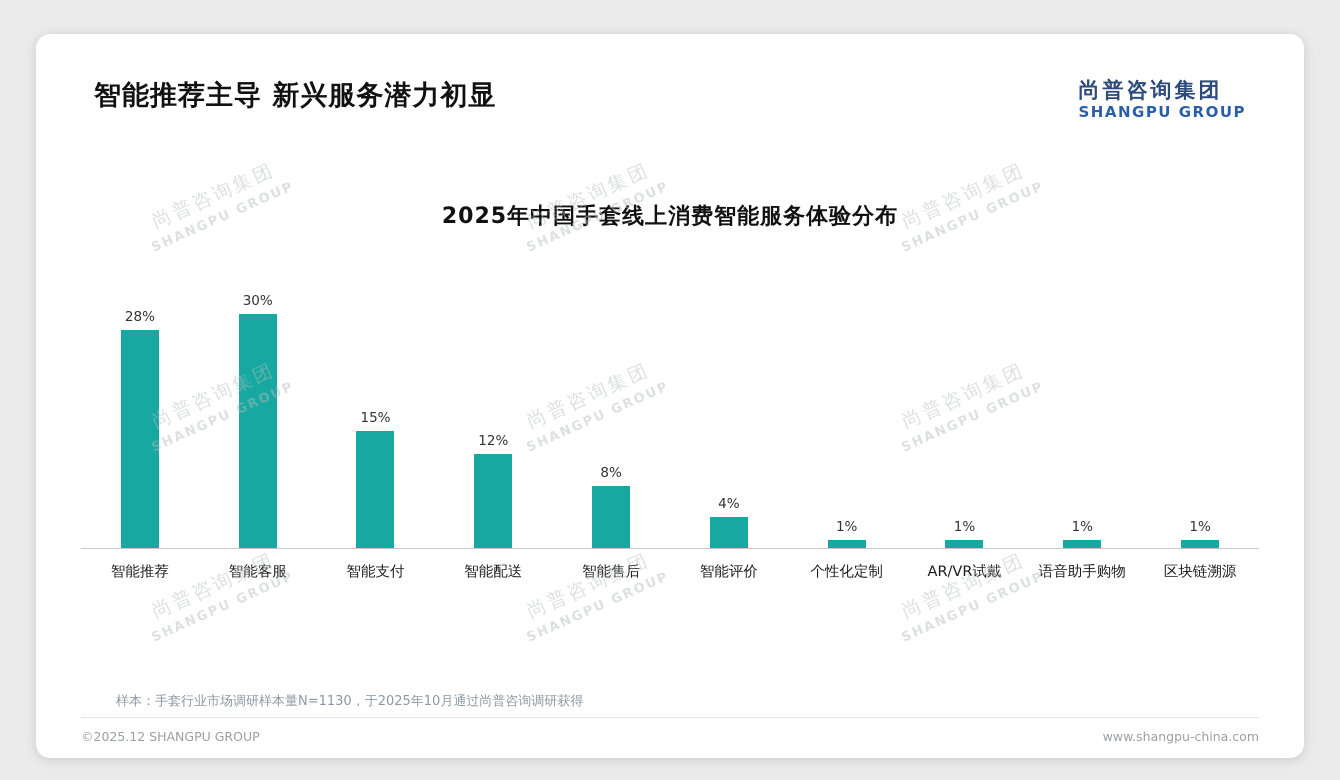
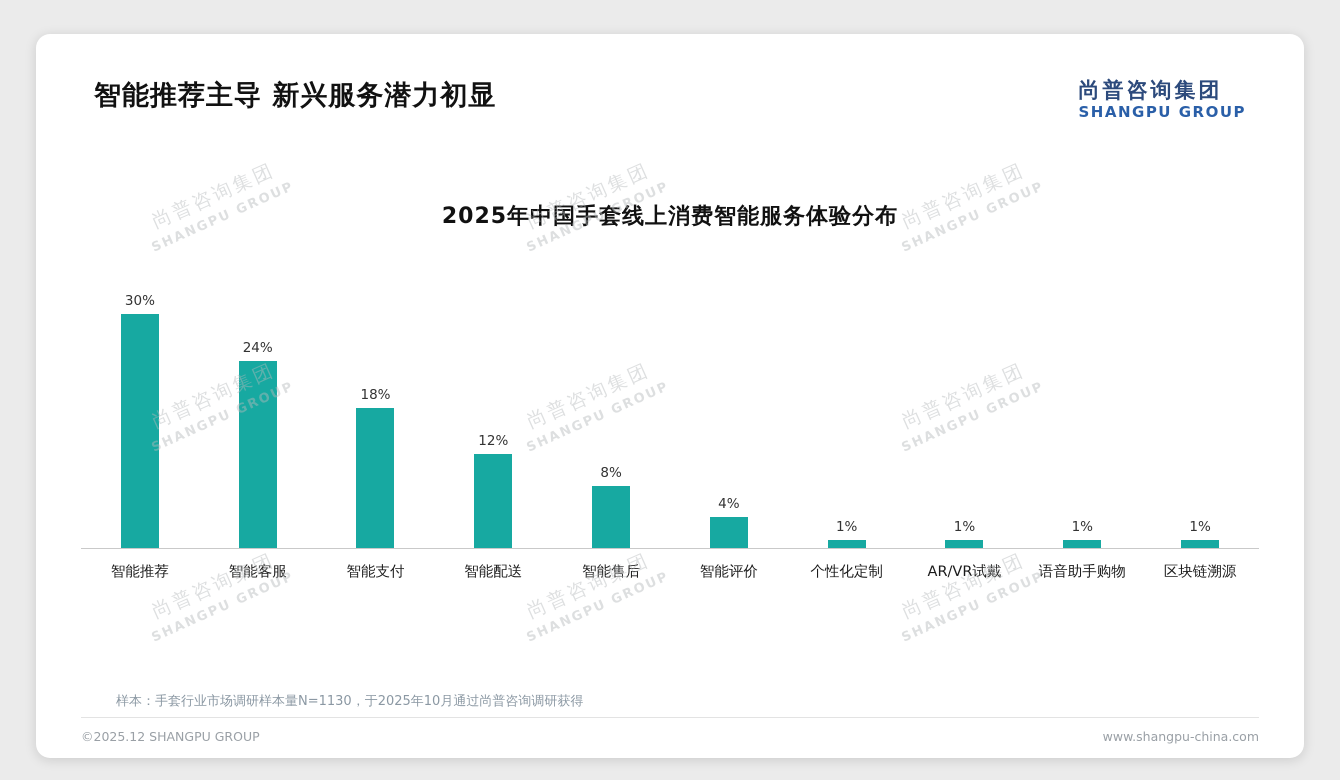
智能推荐: 28% -> 30%
智能客服: 30% -> 24%
智能支付: 15% -> 18%
